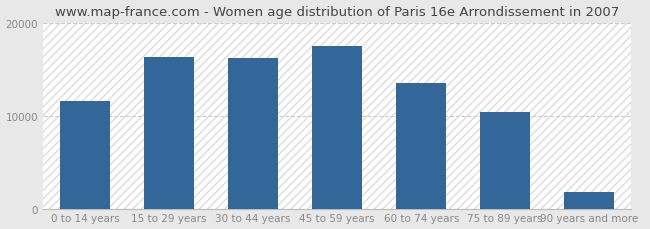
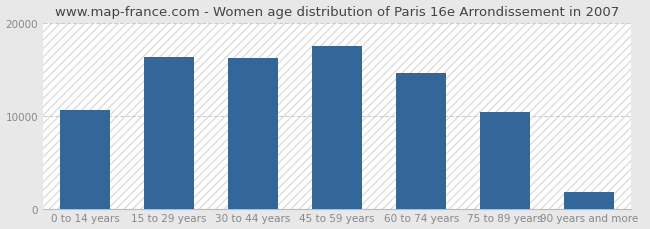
0 to 14 years: 11600 -> 10600
60 to 74 years: 13500 -> 14600
